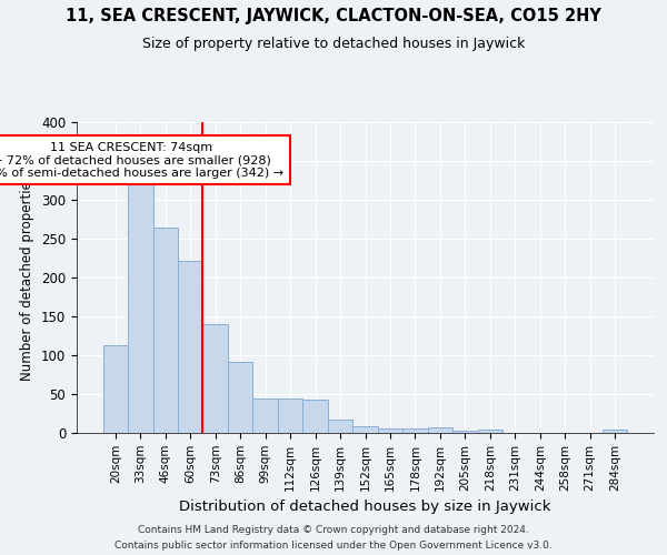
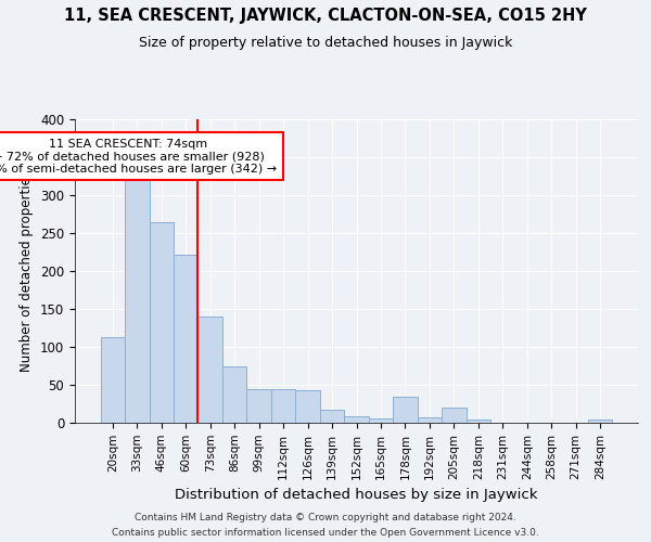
86sqm: 92 -> 74
178sqm: 6 -> 34
205sqm: 3 -> 20
